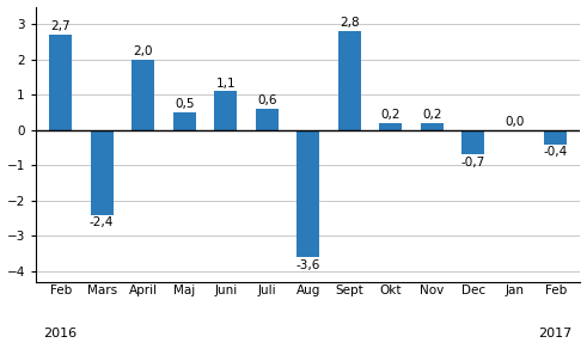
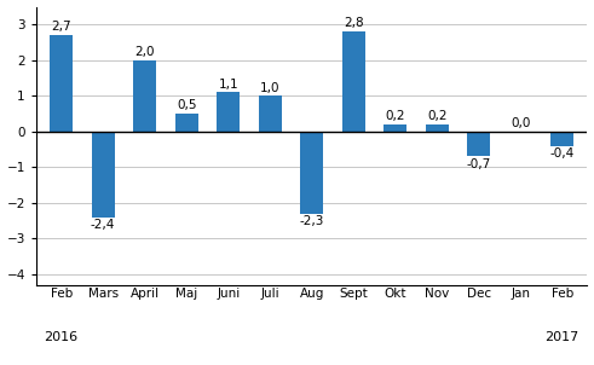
Juli: 0,6 -> 1,0
Aug: -3,6 -> -2,3
